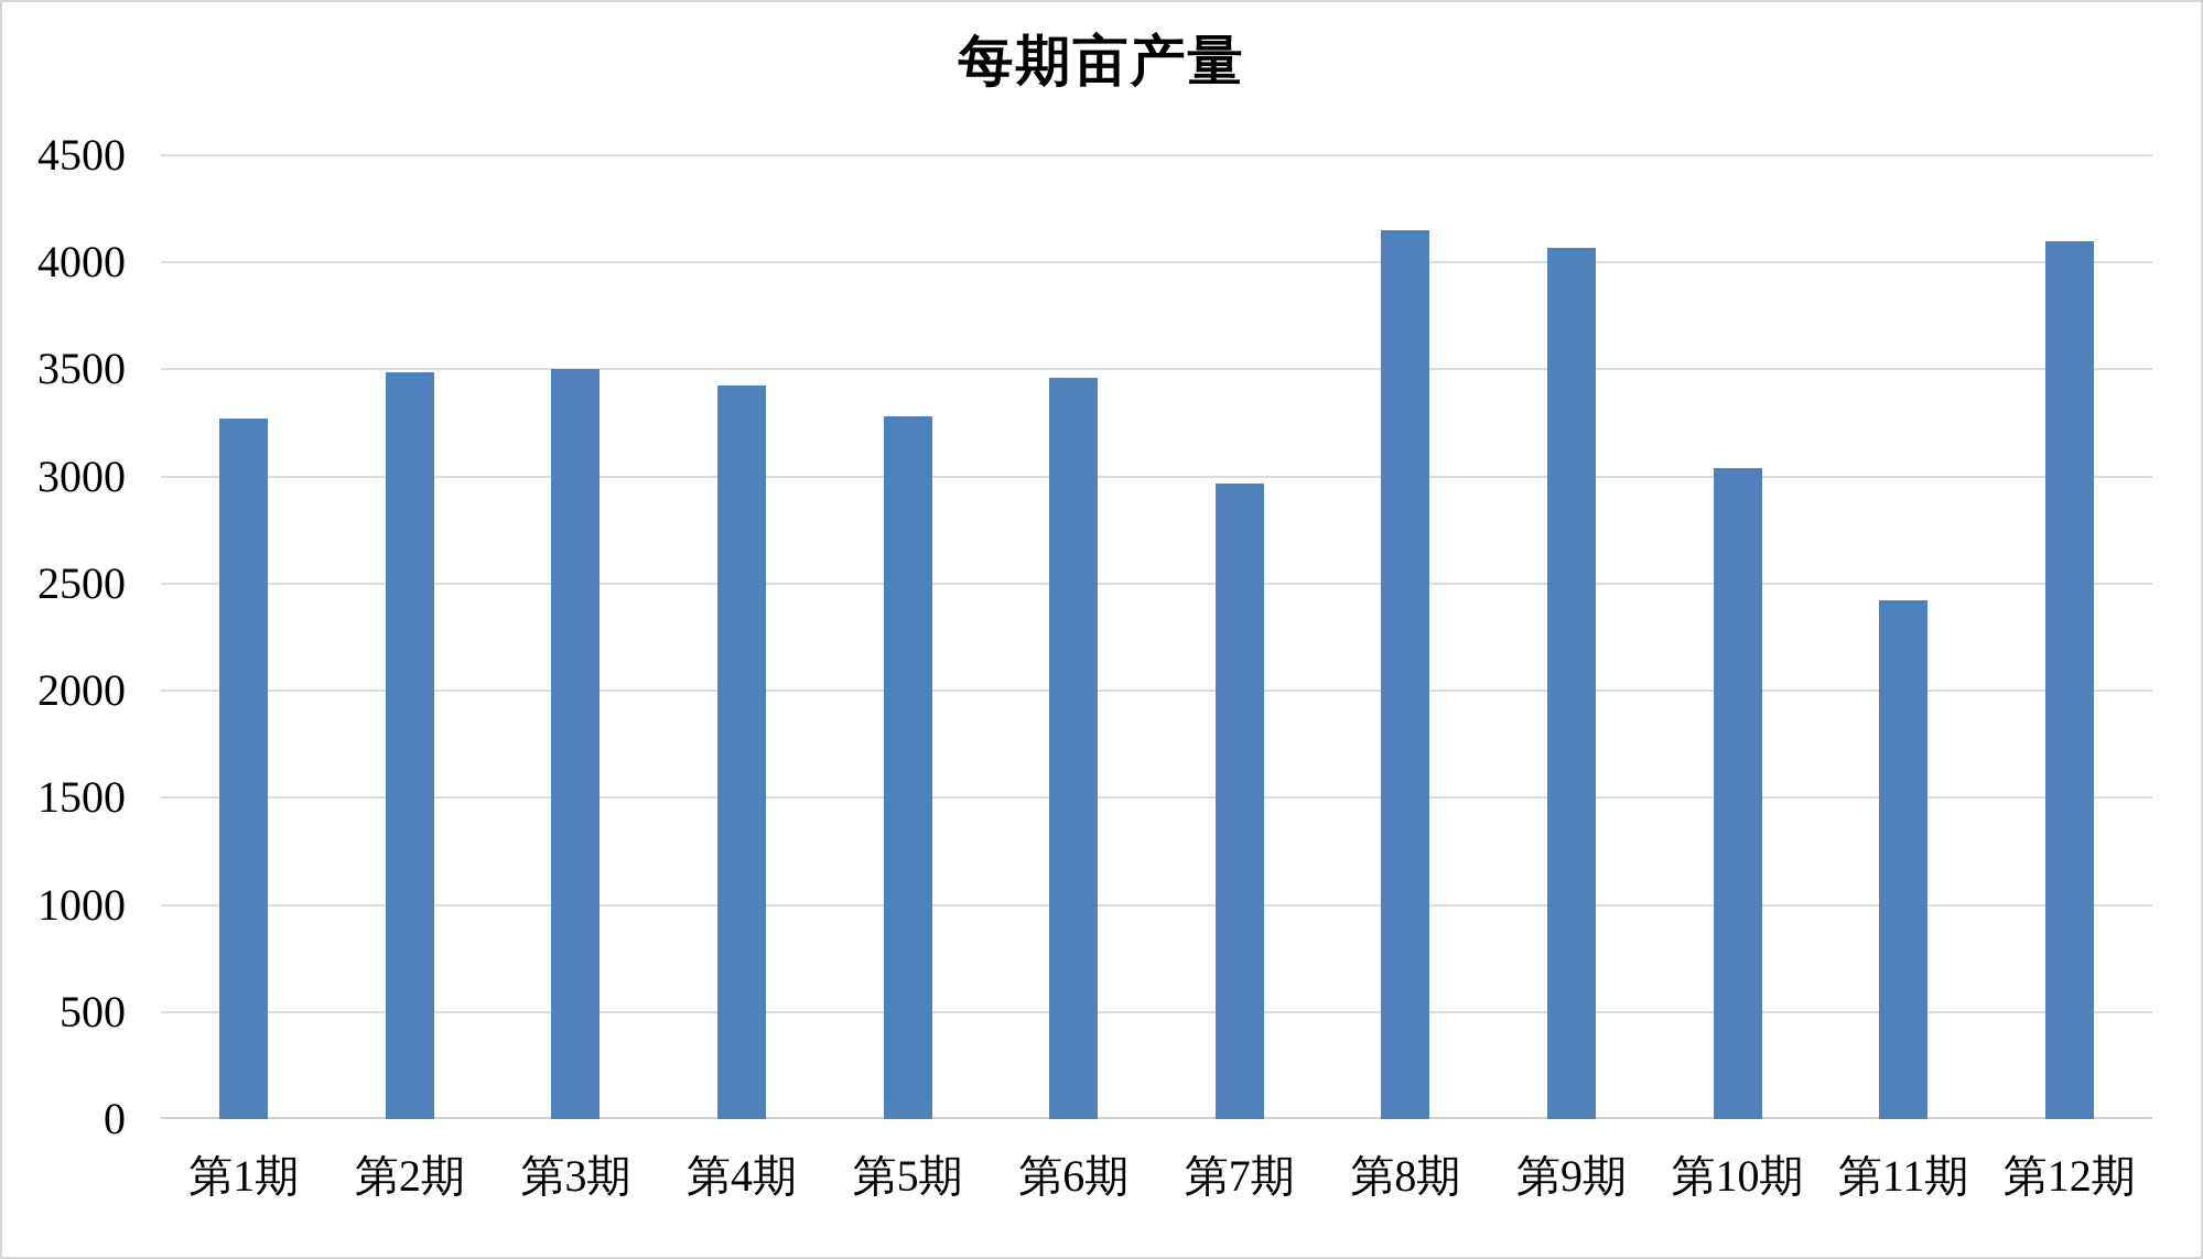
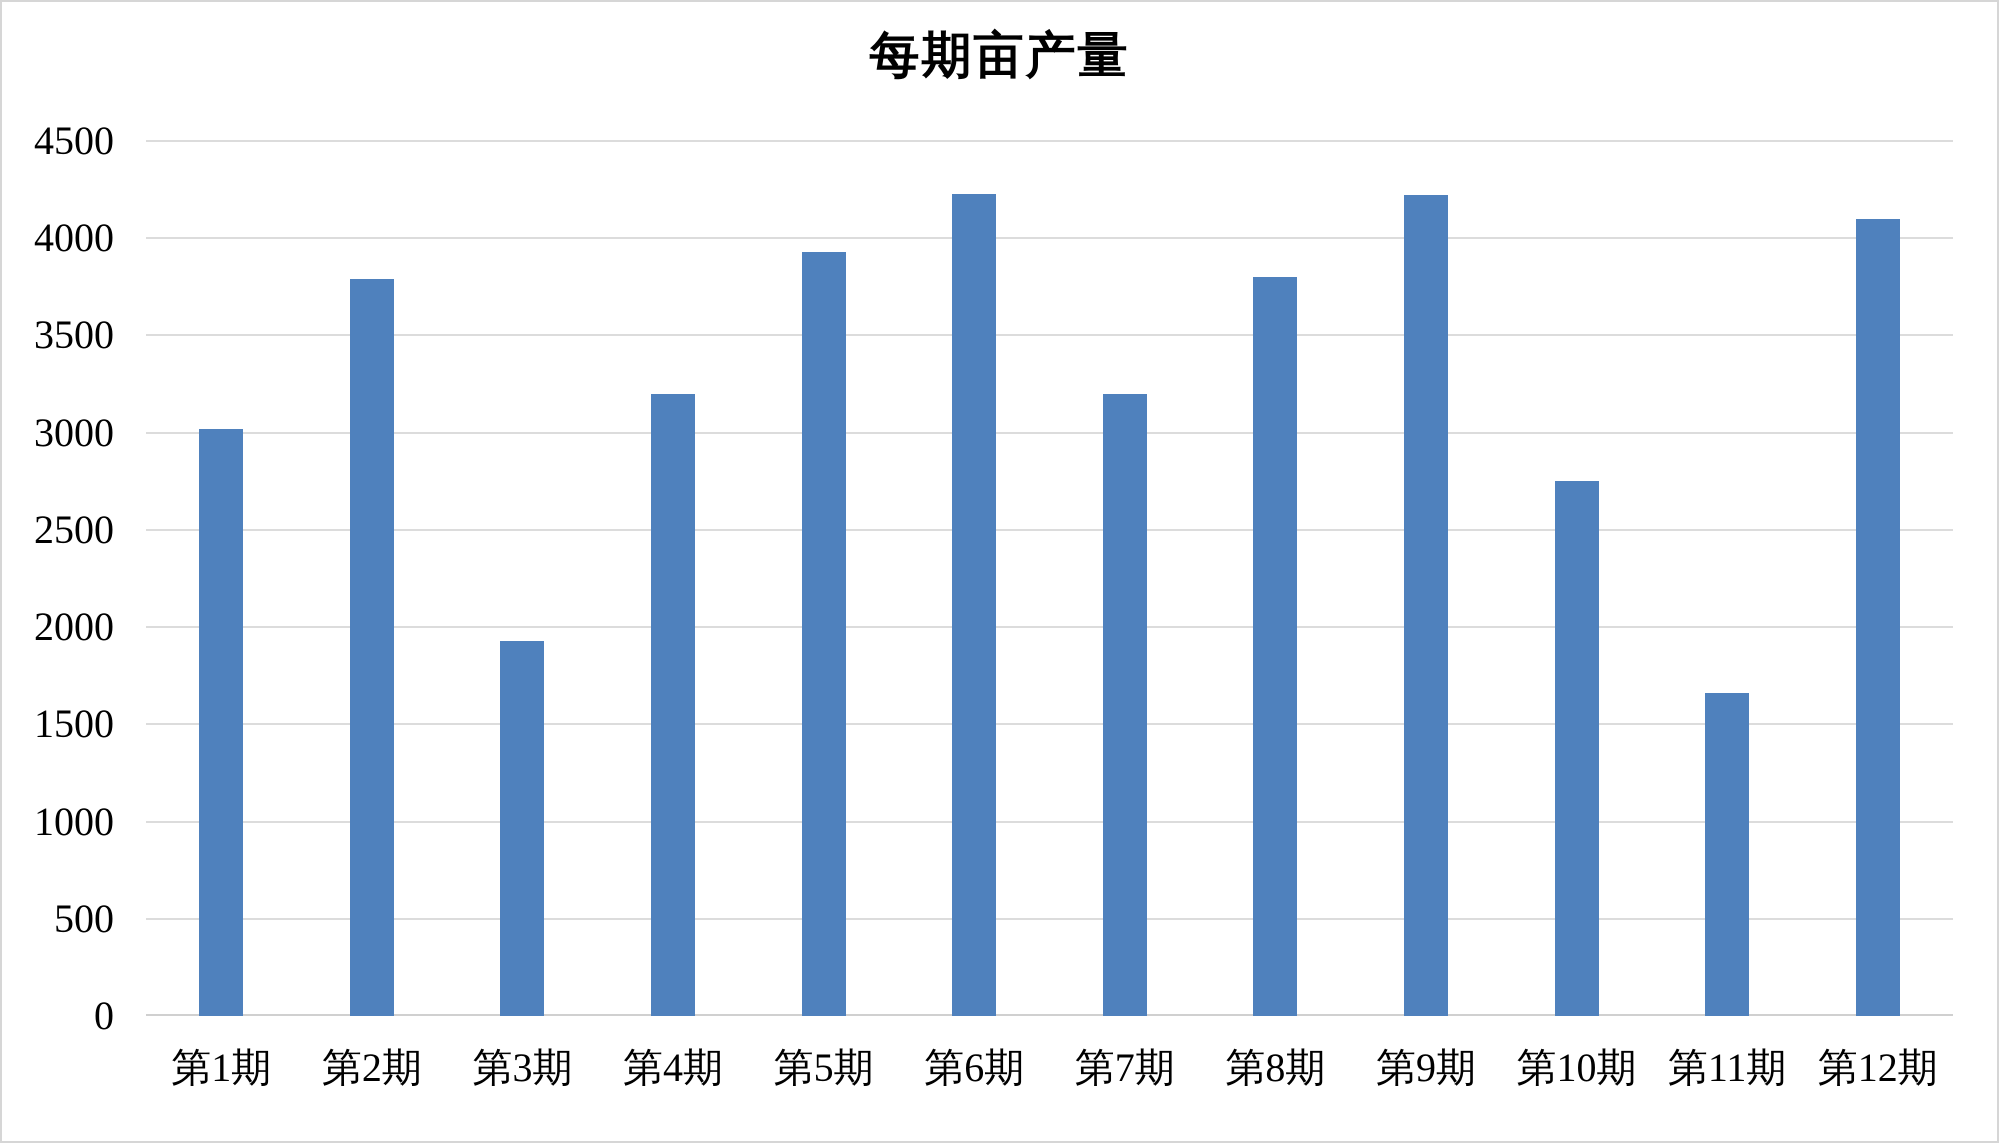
第1期: 3270 -> 3020
第2期: 3480 -> 3790
第3期: 3500 -> 1930
第4期: 3420 -> 3200
第5期: 3280 -> 3930
第6期: 3460 -> 4230
第7期: 2970 -> 3200
第8期: 4150 -> 3800
第9期: 4070 -> 4220
第10期: 3040 -> 2750
第11期: 2420 -> 1660
